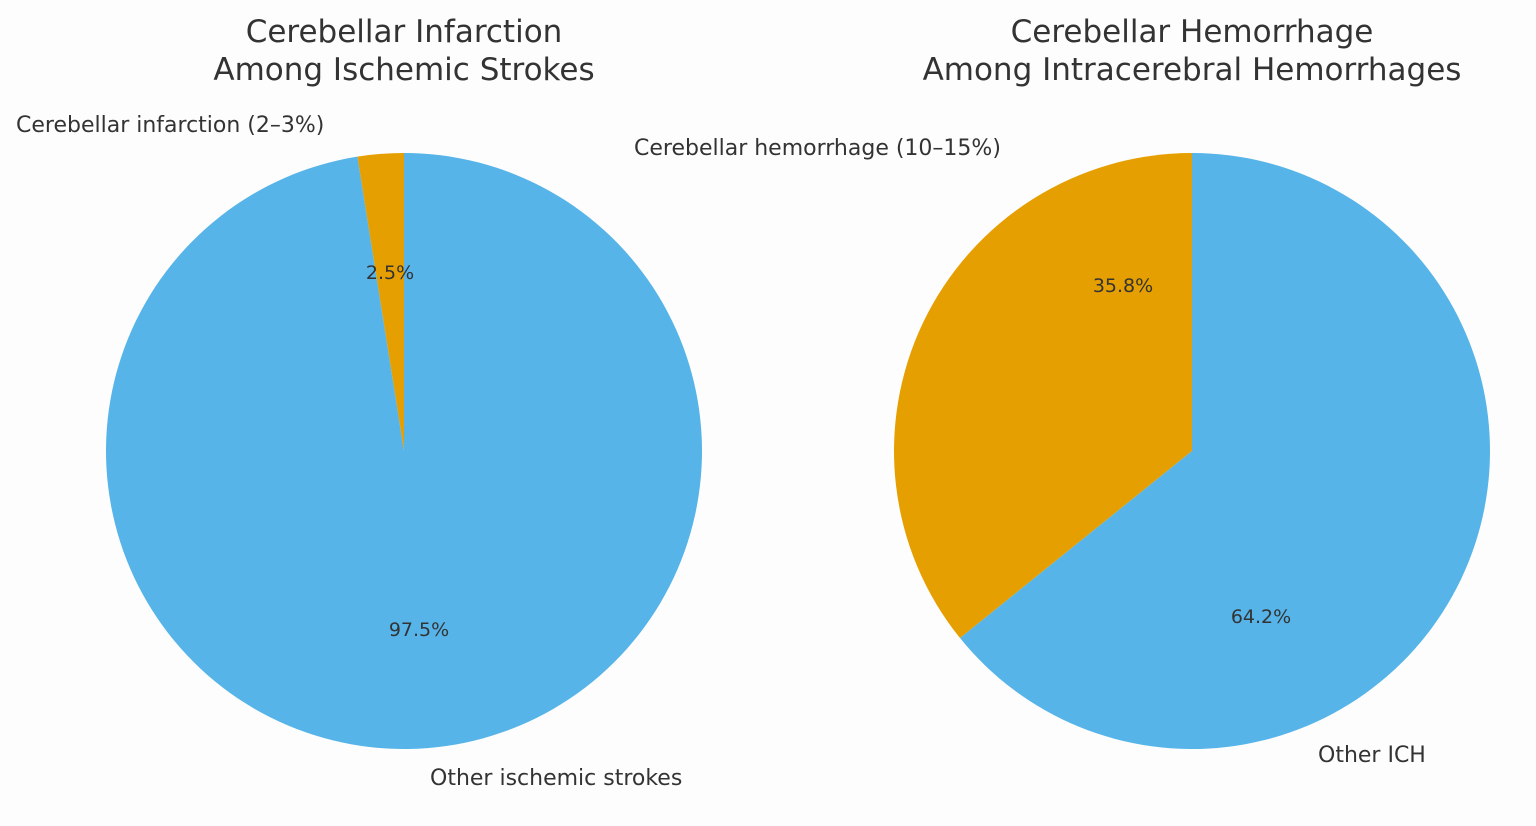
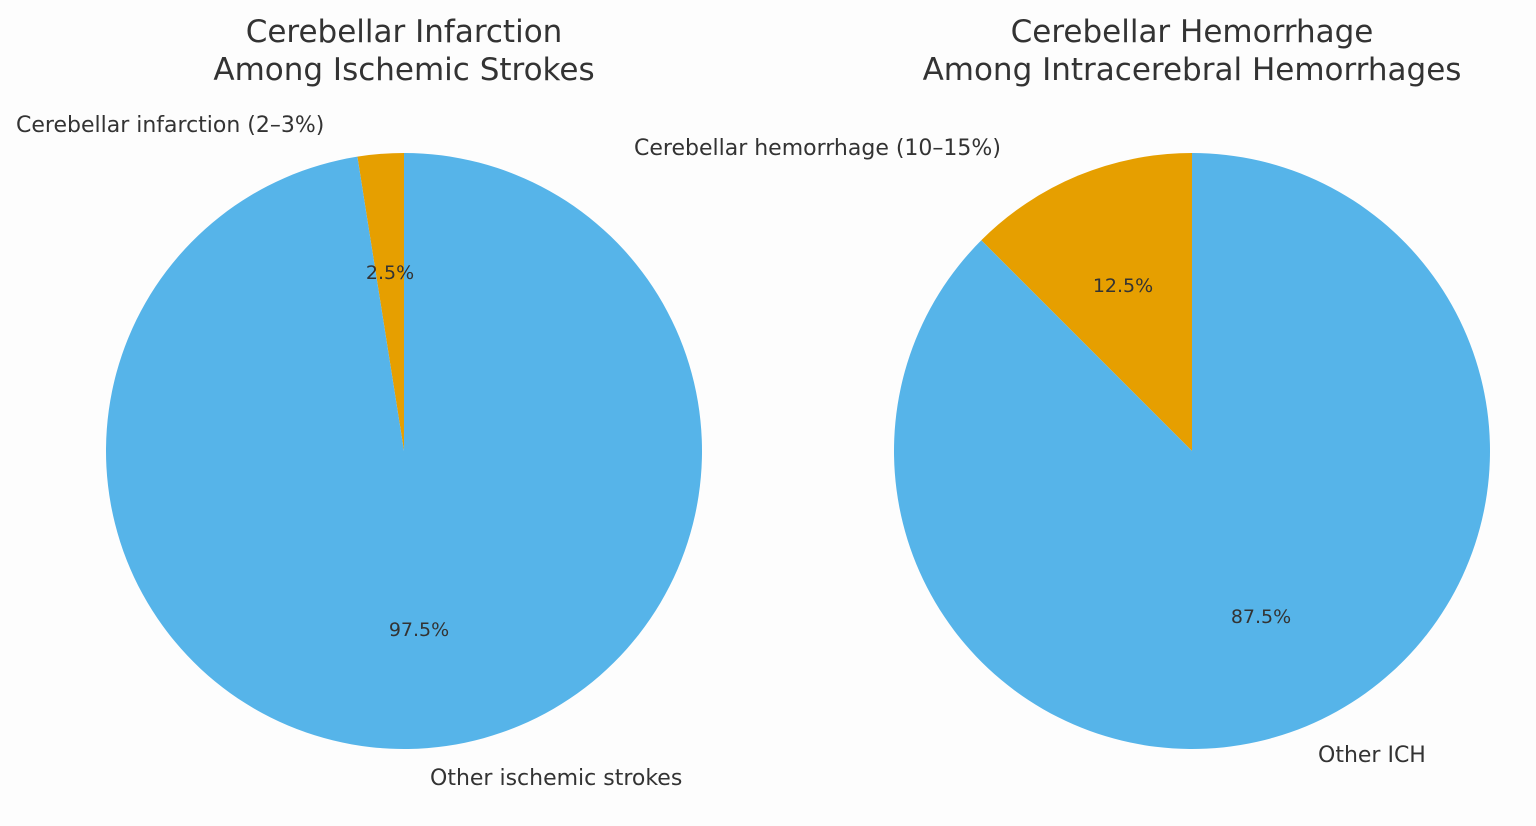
Cerebellar Hemorrhage Among Intracerebral Hemorrhages/Cerebellar hemorrhage (10–15%): 35.8% -> 12.5%
Cerebellar Hemorrhage Among Intracerebral Hemorrhages/Other ICH: 64.2% -> 87.5%
